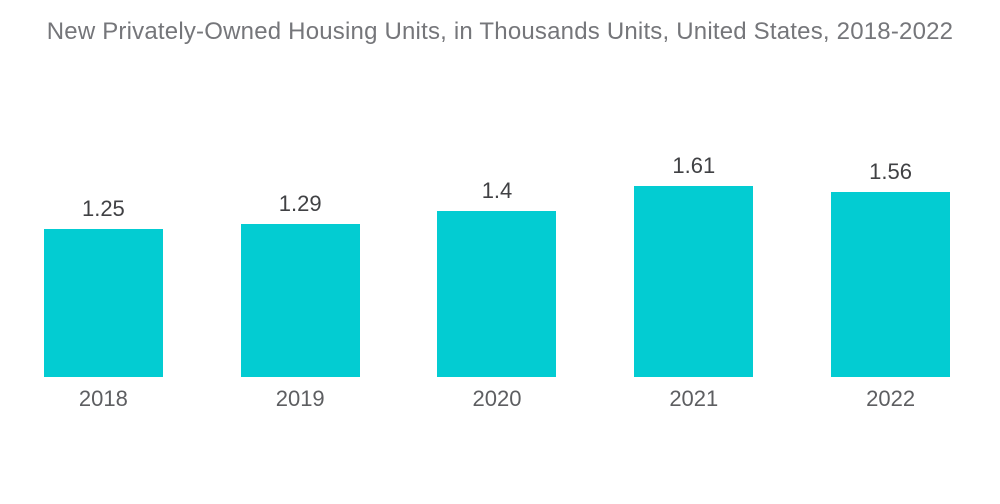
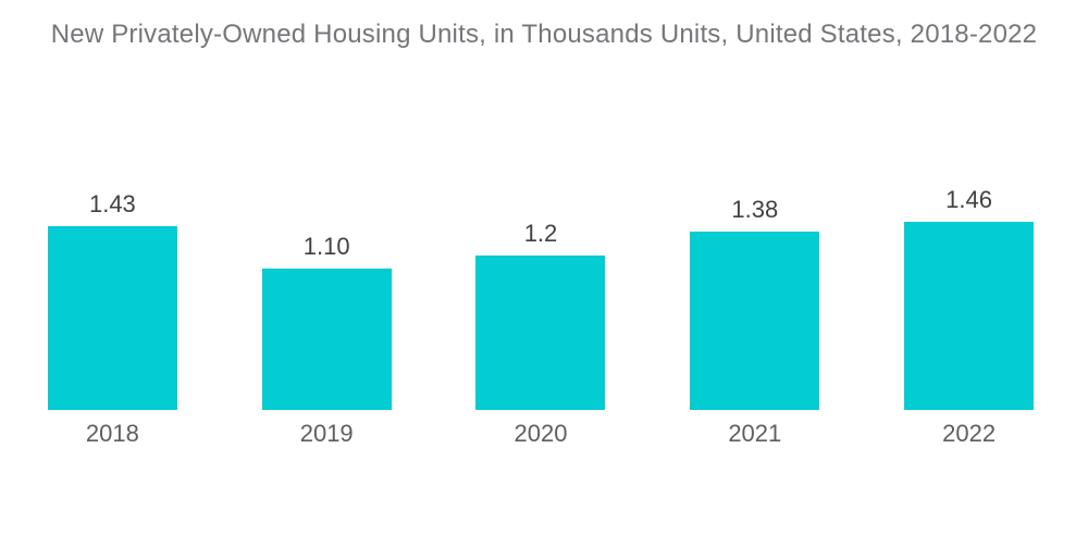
2018: 1.25 -> 1.43
2019: 1.29 -> 1.10
2020: 1.4 -> 1.2
2021: 1.61 -> 1.38
2022: 1.56 -> 1.46
